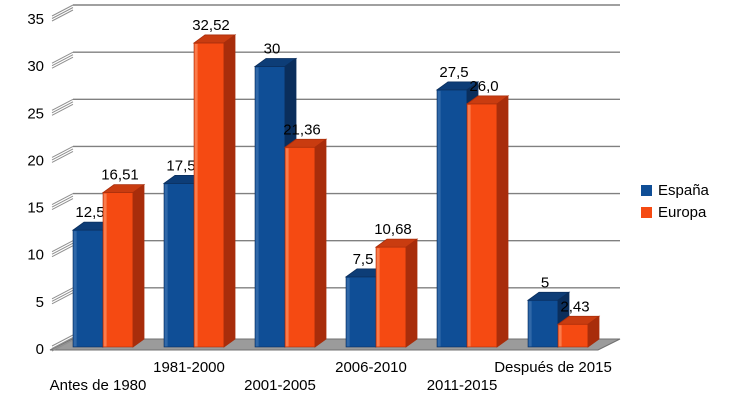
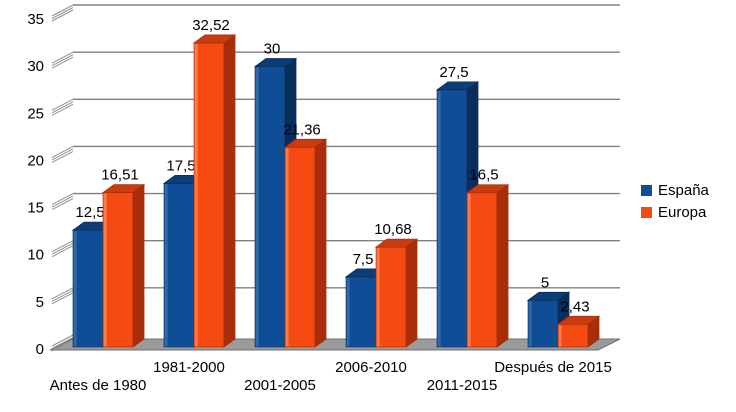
Europa/2011-2015: 26,0 -> 16,5
